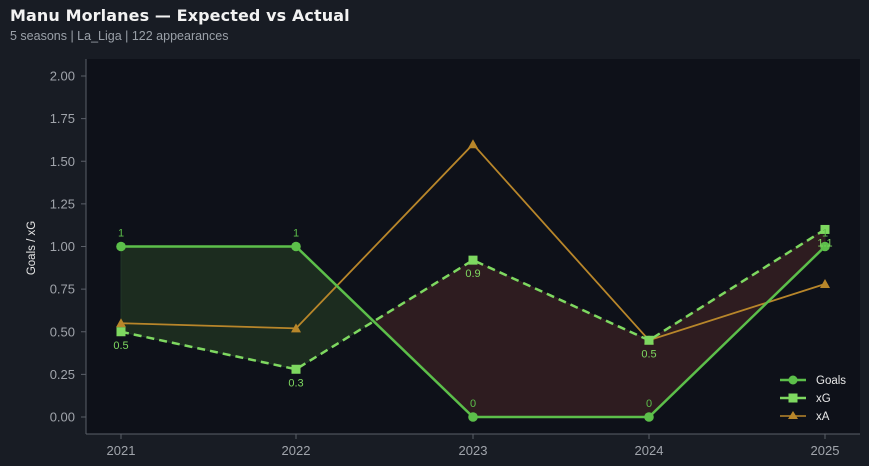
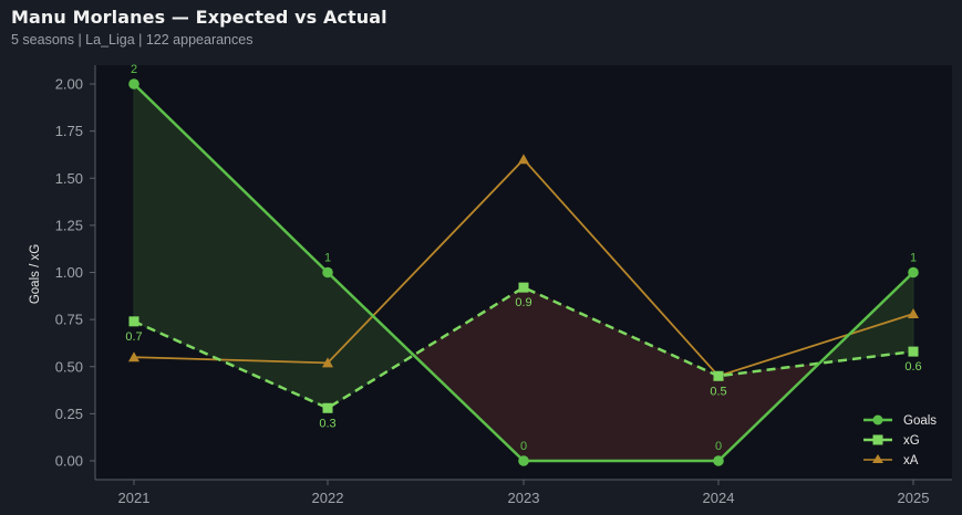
Goals/2021: 1 -> 2
xG/2021: 0.5 -> 0.7
xG/2025: 1.1 -> 0.6
